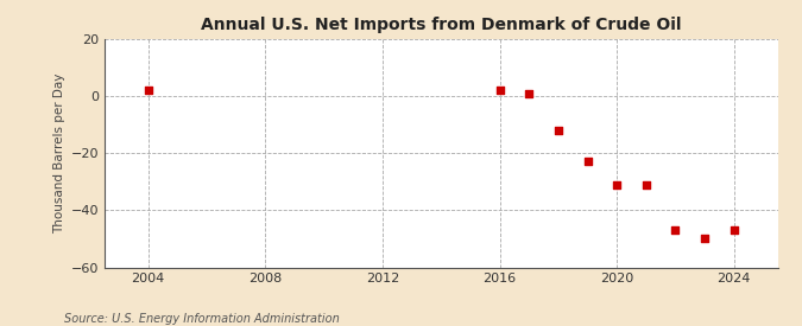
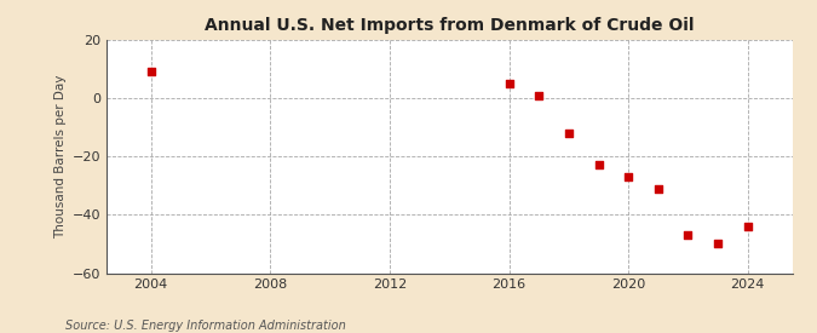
2004: 2 -> 9
2016: 2 -> 5
2020: -31 -> -27
2024: -47 -> -44
